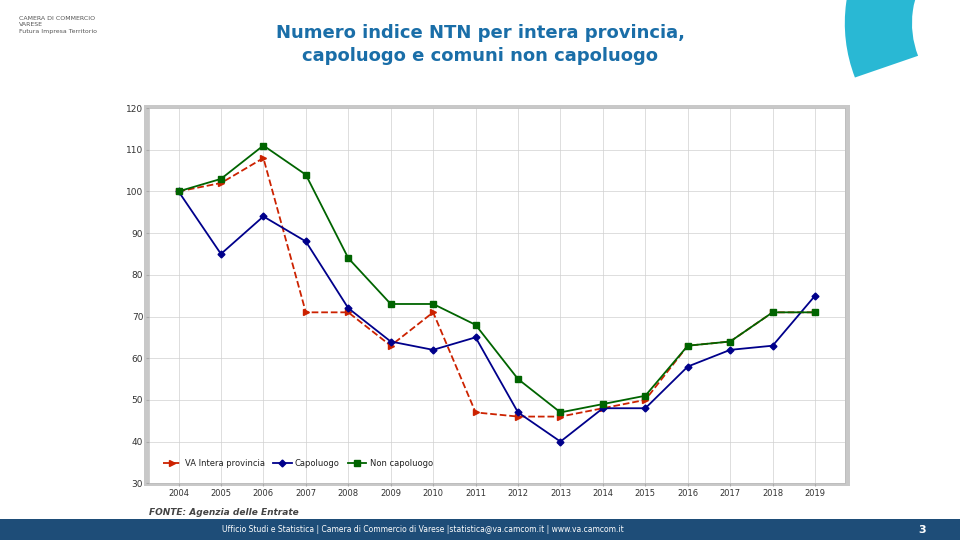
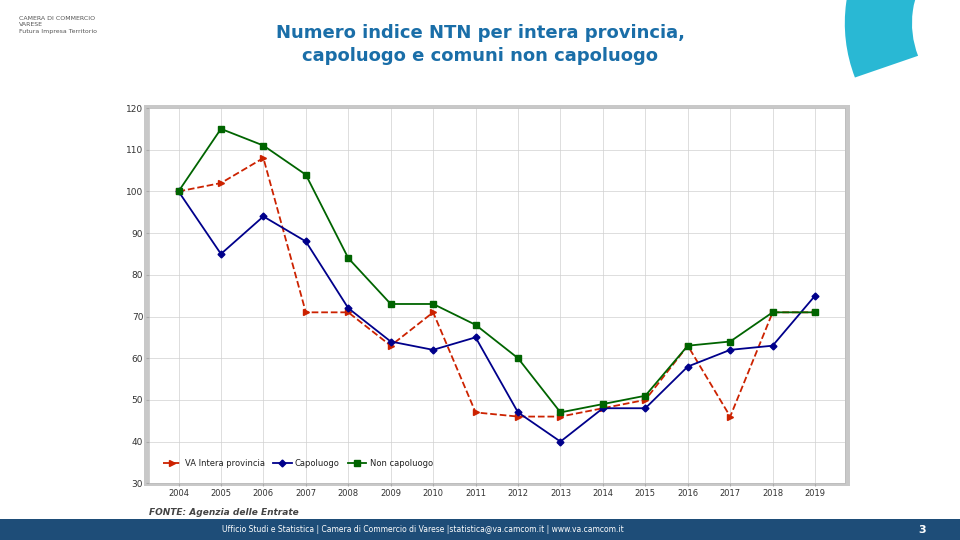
Non capoluogo/2005: 103 -> 115
Non capoluogo/2012: 55 -> 60
VA Intera provincia/2017: 64 -> 46
